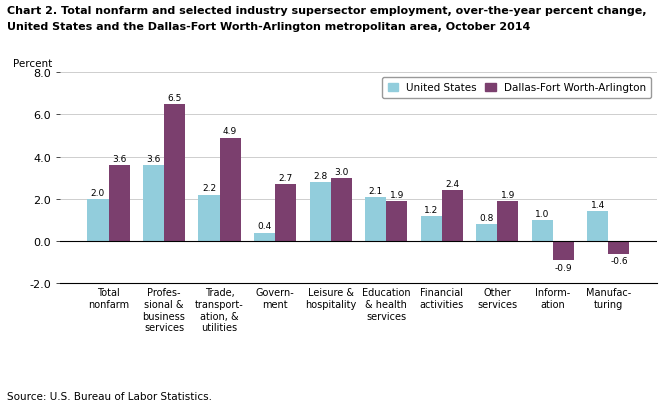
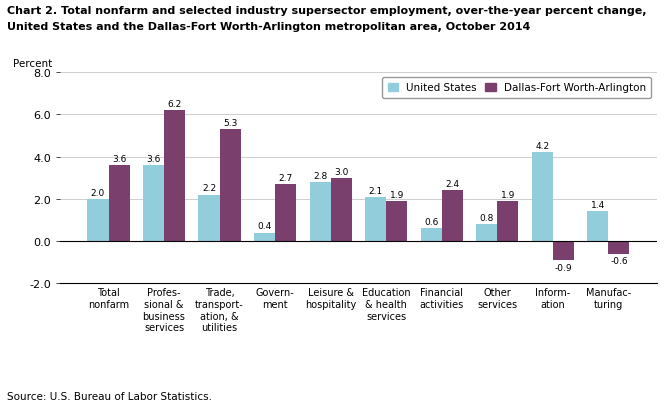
Dallas-Fort Worth-Arlington/Profes- sional & business services: 6.5 -> 6.2
Dallas-Fort Worth-Arlington/Trade, transport- ation, & utilities: 4.9 -> 5.3
United States/Financial activities: 1.2 -> 0.6
United States/Inform- ation: 1.0 -> 4.2
